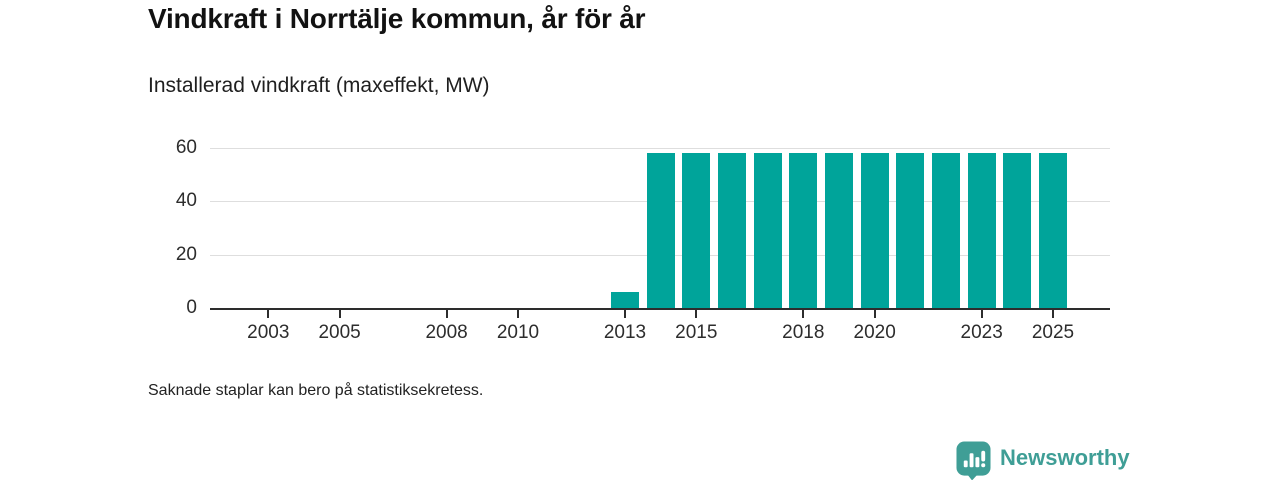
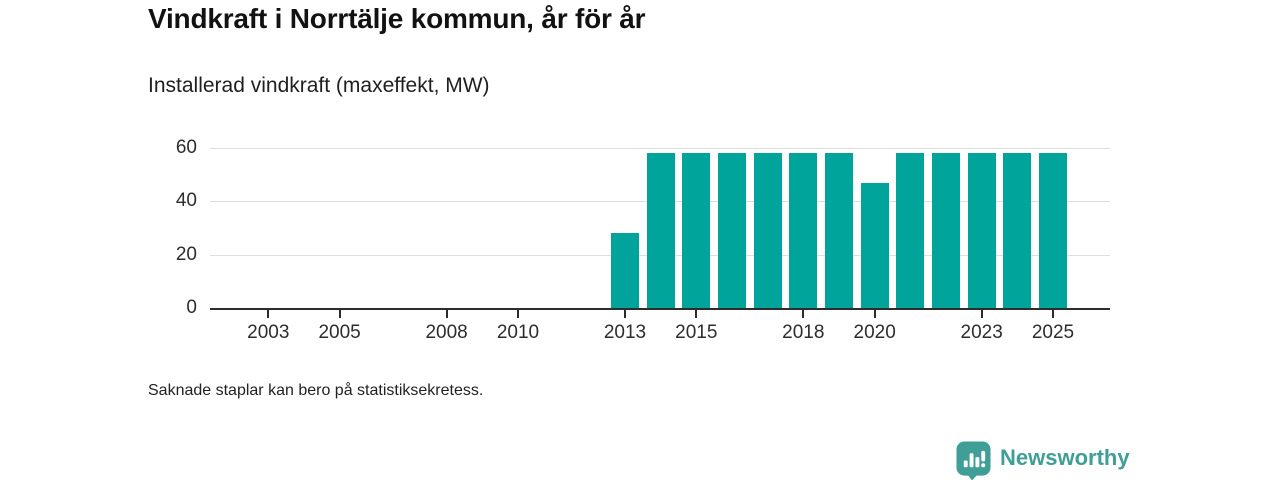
2013: 6 -> 28
2020: 58 -> 47
